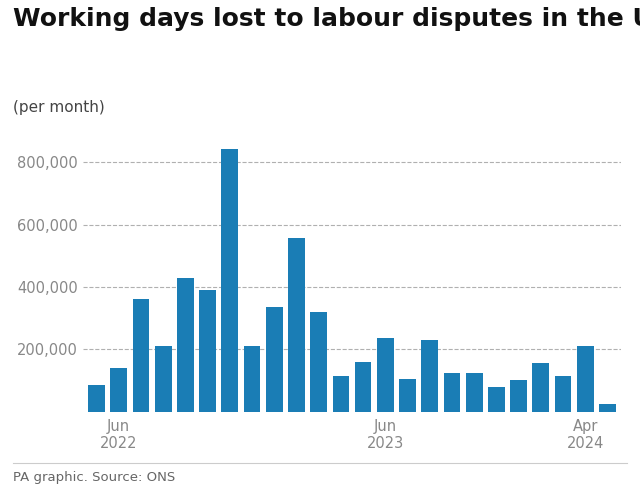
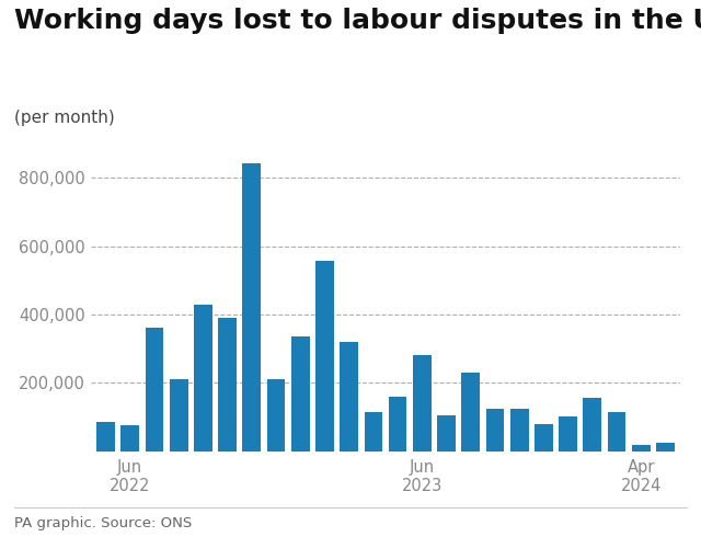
Jun 2022: 140,000 -> 75,000
Jun 2023: 235,000 -> 280,000
Apr 2024: 210,000 -> 17,000
